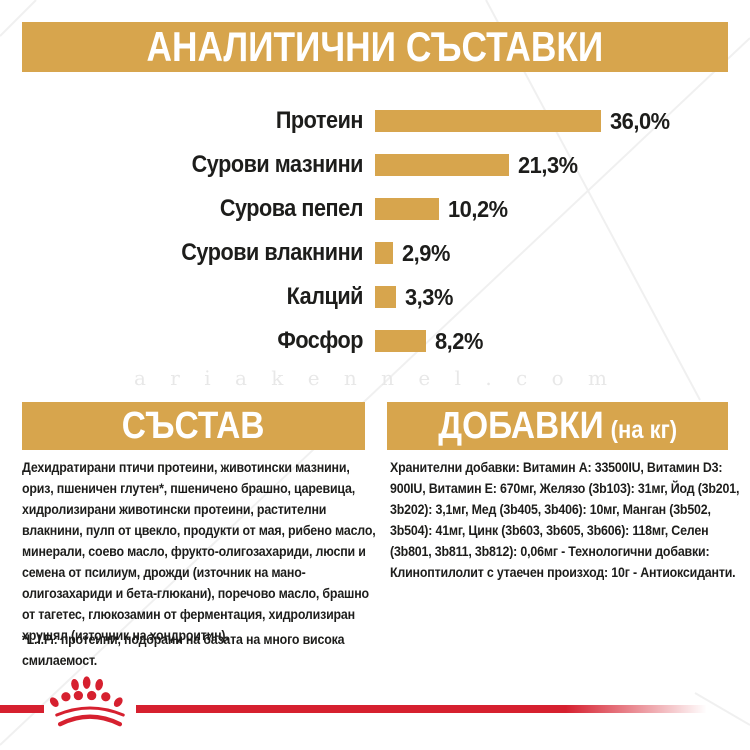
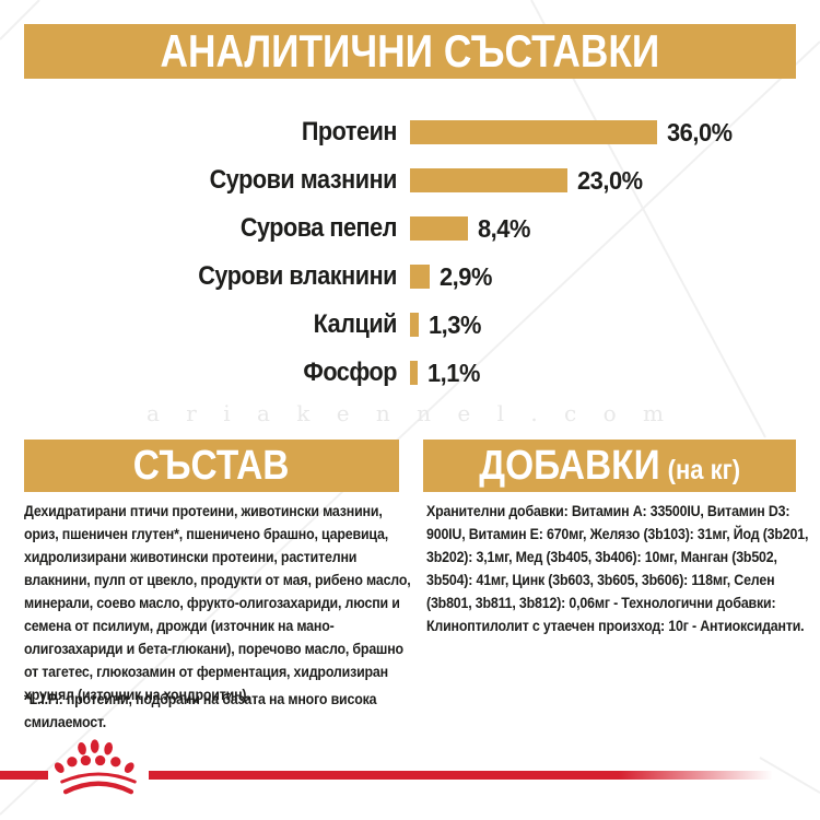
Сурови мазнини: 21,3% -> 23,0%
Сурова пепел: 10,2% -> 8,4%
Калций: 3,3% -> 1,3%
Фосфор: 8,2% -> 1,1%
